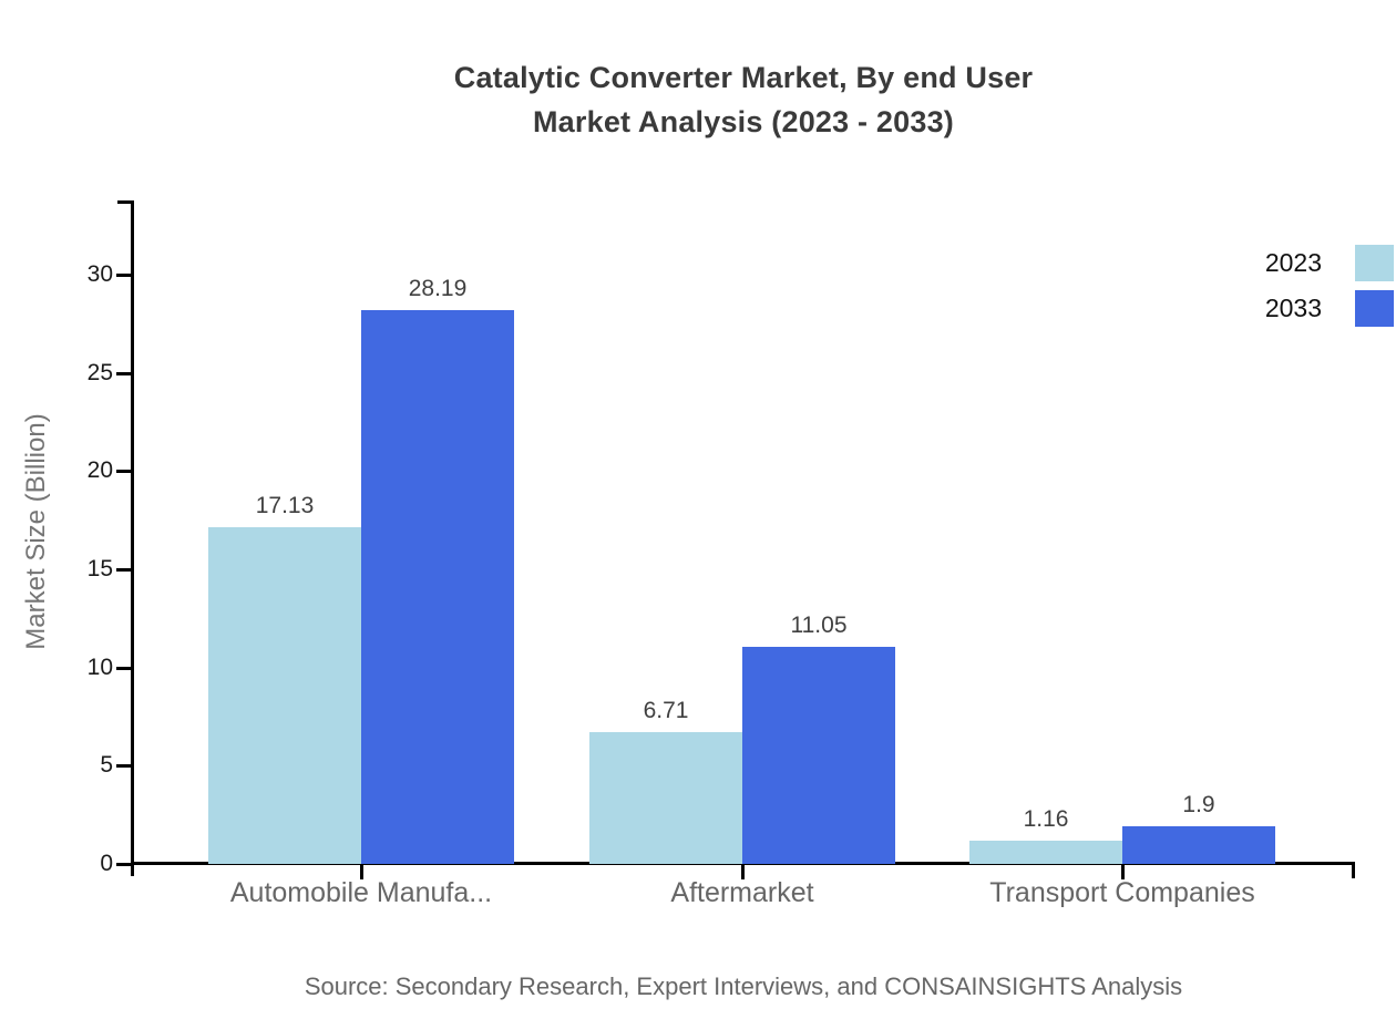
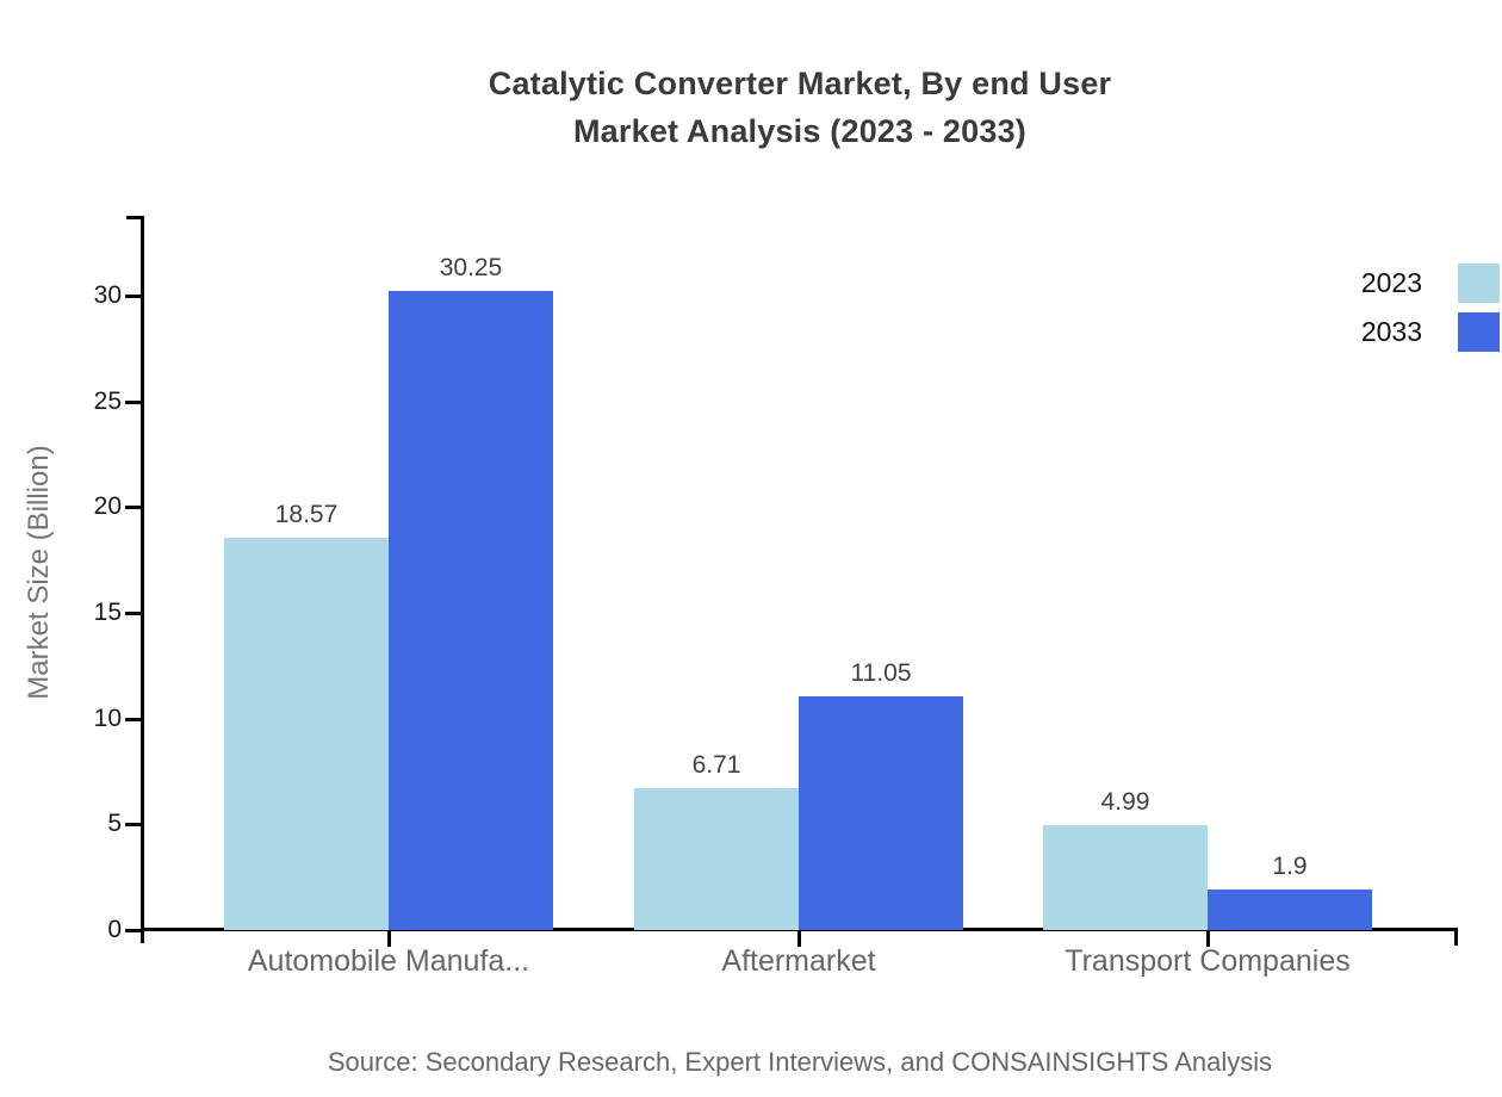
2023/Automobile Manufa...: 17.13 -> 18.57
2033/Automobile Manufa...: 28.19 -> 30.25
2023/Transport Companies: 1.16 -> 4.99
